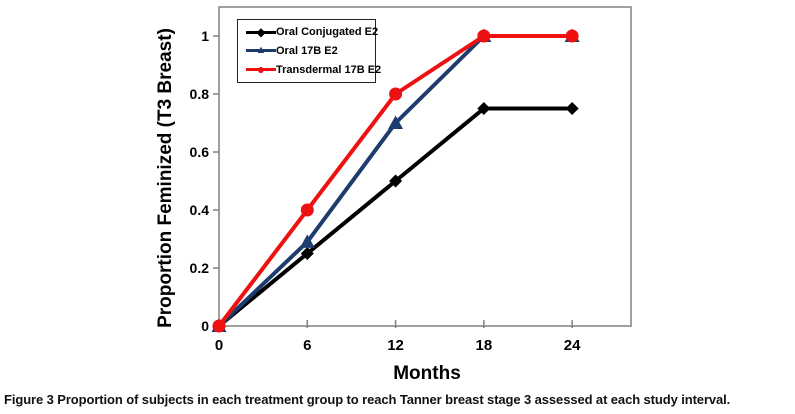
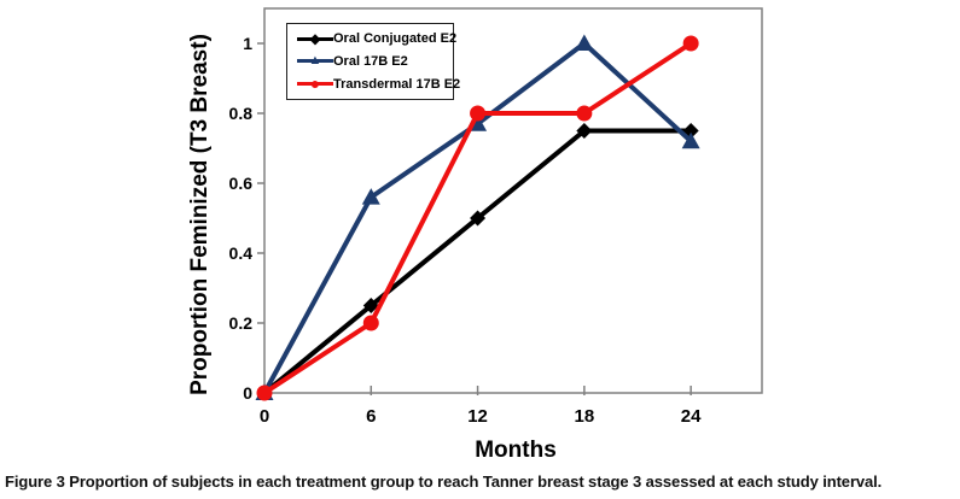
Oral 17B E2/6: 0.29 -> 0.56
Transdermal 17B E2/6: 0.4 -> 0.2
Oral 17B E2/12: 0.70 -> 0.77
Transdermal 17B E2/18: 1.0 -> 0.8
Oral 17B E2/24: 1.00 -> 0.72
